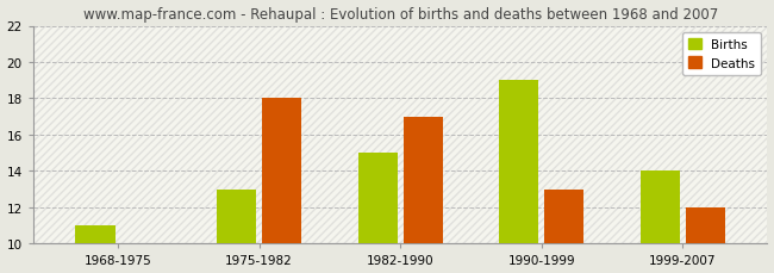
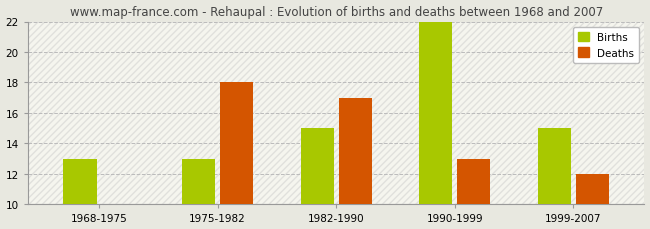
Births/1968-1975: 11 -> 13
Births/1990-1999: 19 -> 22
Births/1999-2007: 14 -> 15
